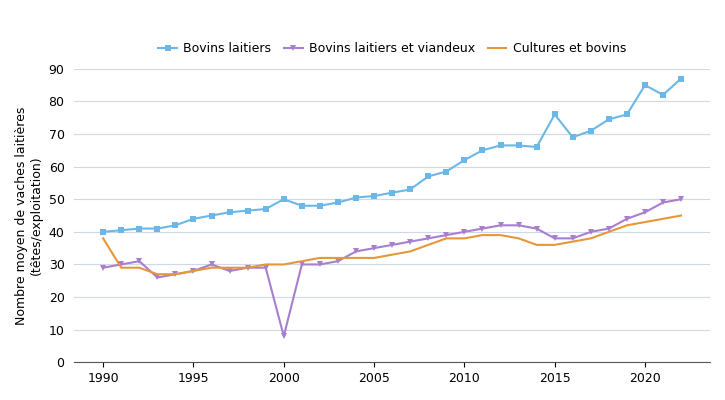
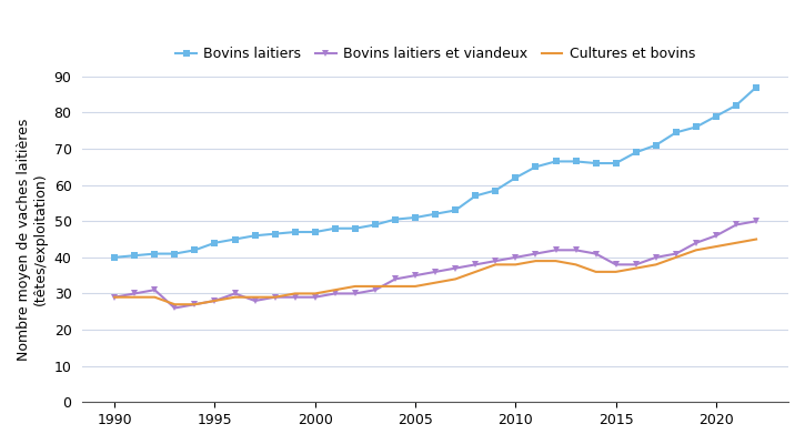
Cultures et bovins/1990: 38 -> 29
Bovins laitiers/2000: 50.0 -> 47.0
Bovins laitiers et viandeux/2000: 8 -> 29
Bovins laitiers/2015: 76.0 -> 66.0
Bovins laitiers/2020: 85.0 -> 79.0
